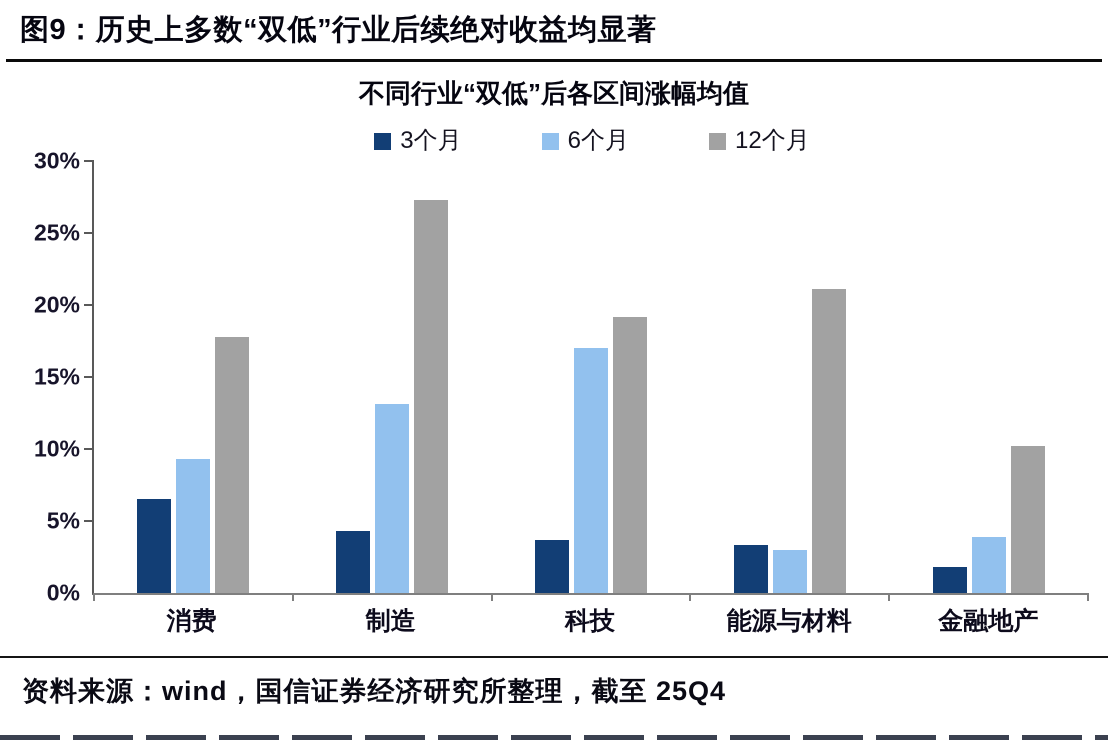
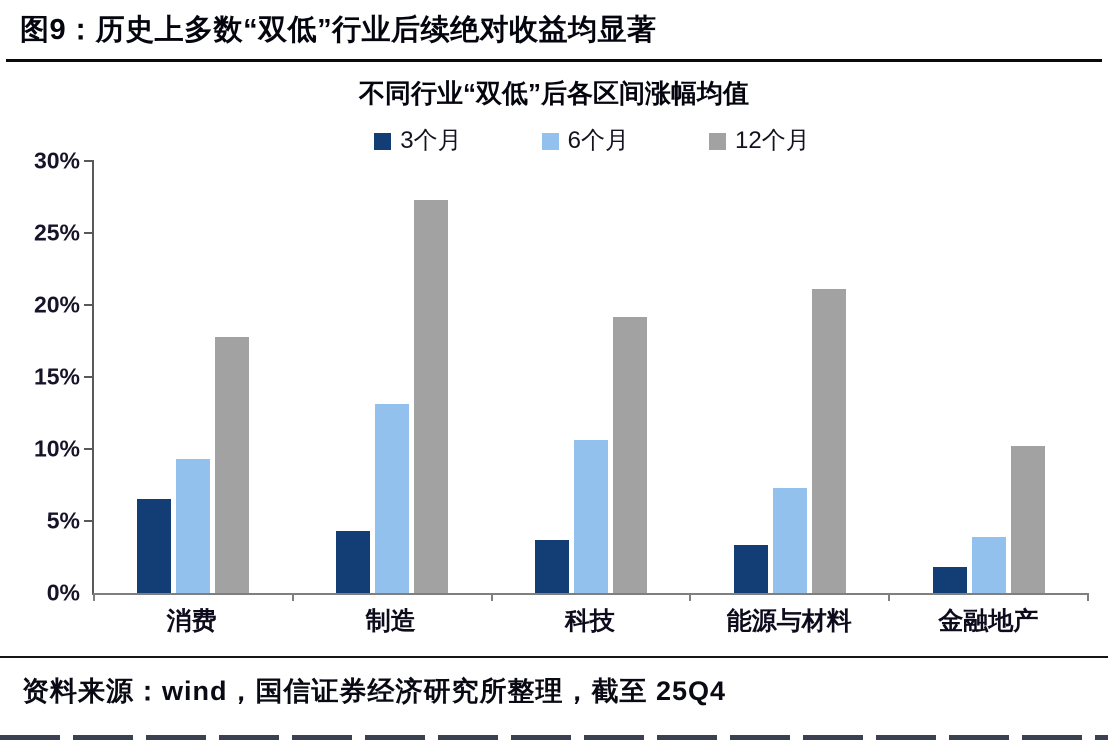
6个月/科技: 17.0% -> 10.6%
6个月/能源与材料: 3.0% -> 7.3%
